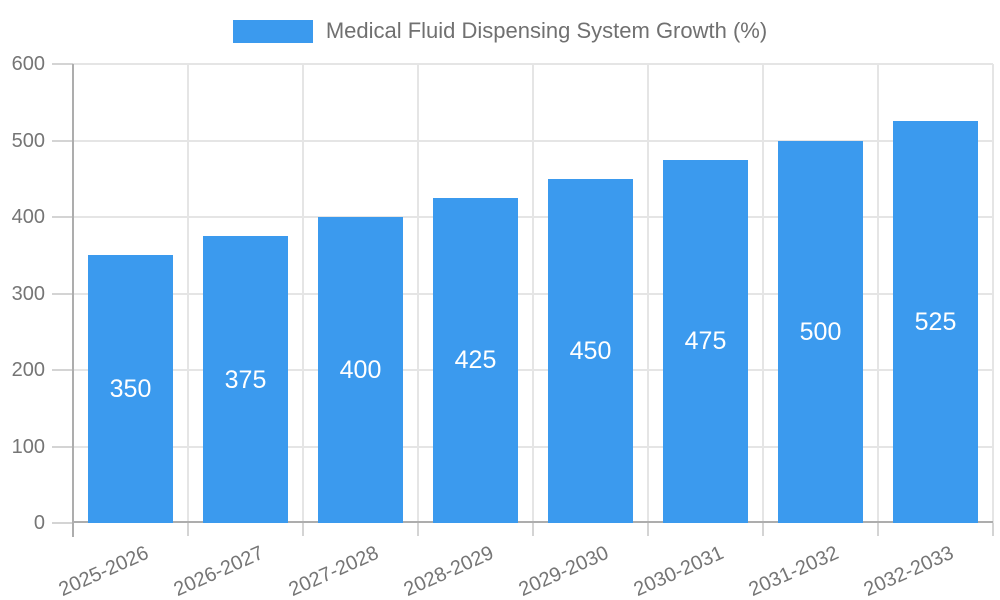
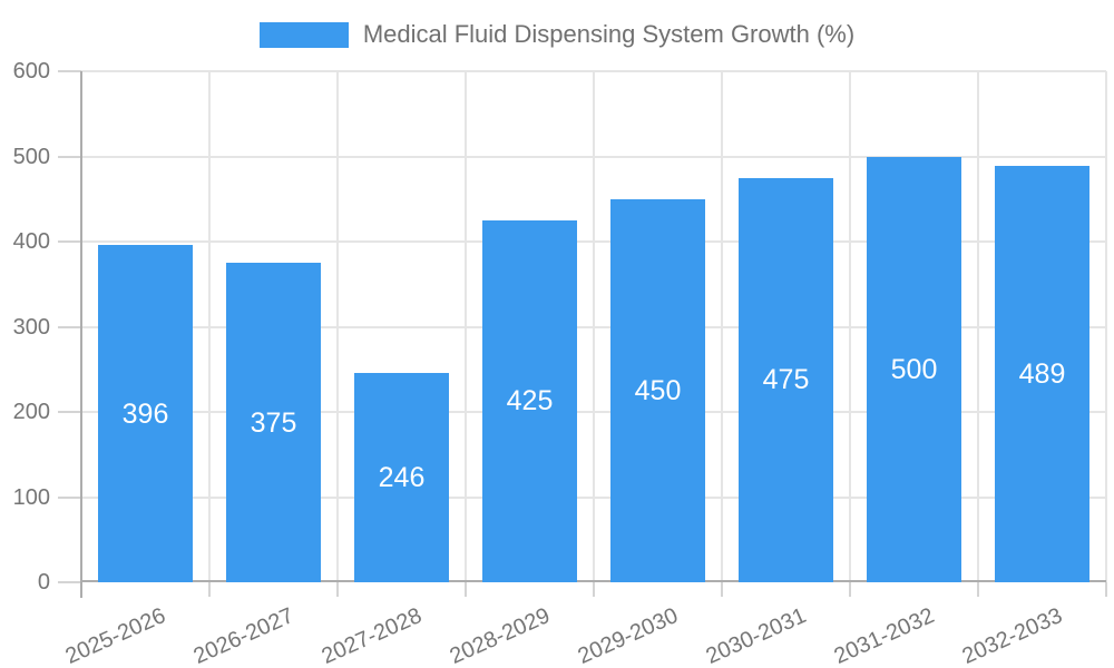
2025-2026: 350 -> 396
2027-2028: 400 -> 246
2032-2033: 525 -> 489
